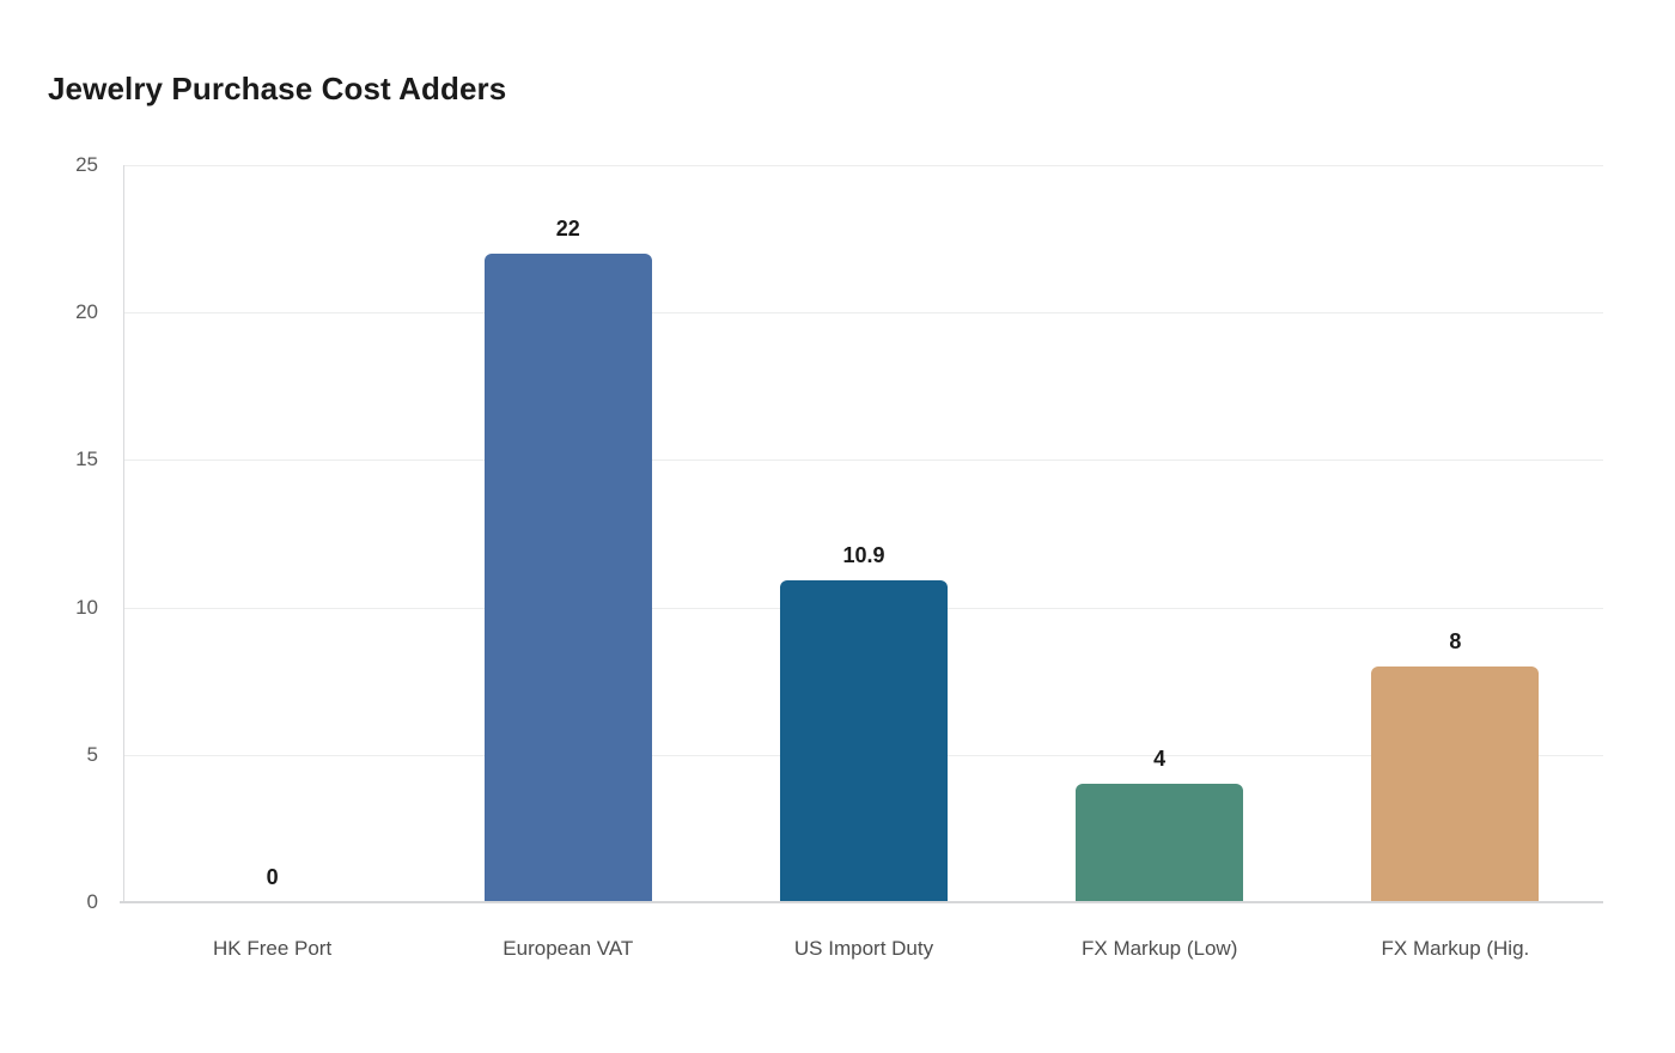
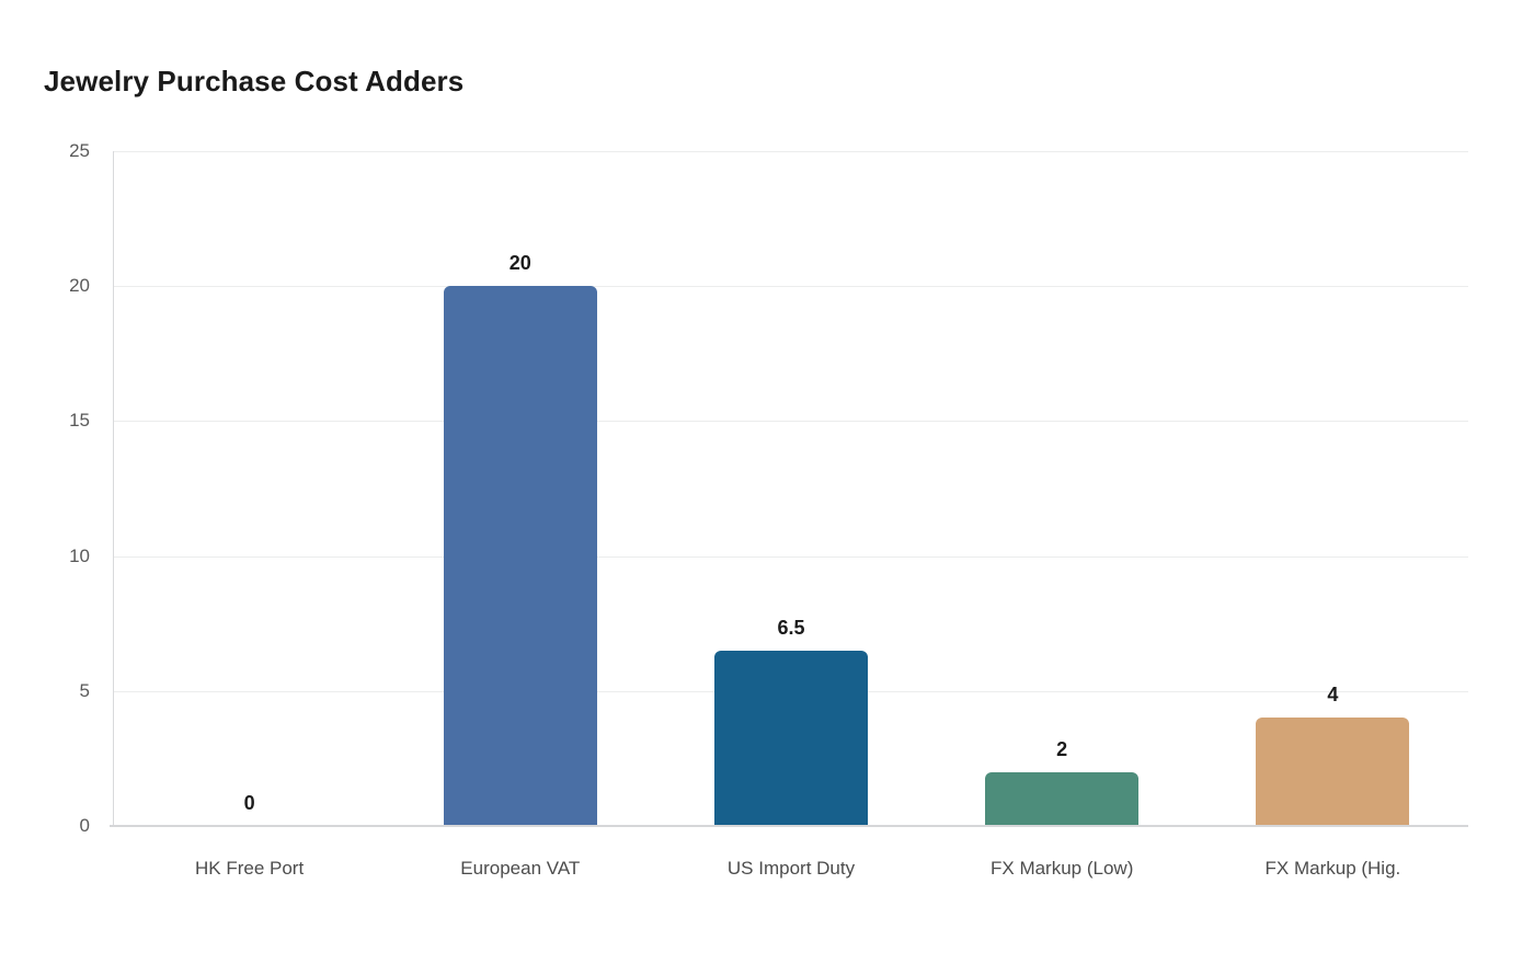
European VAT: 22 -> 20
US Import Duty: 10.9 -> 6.5
FX Markup (Low): 4 -> 2
FX Markup (Hig.: 8 -> 4
